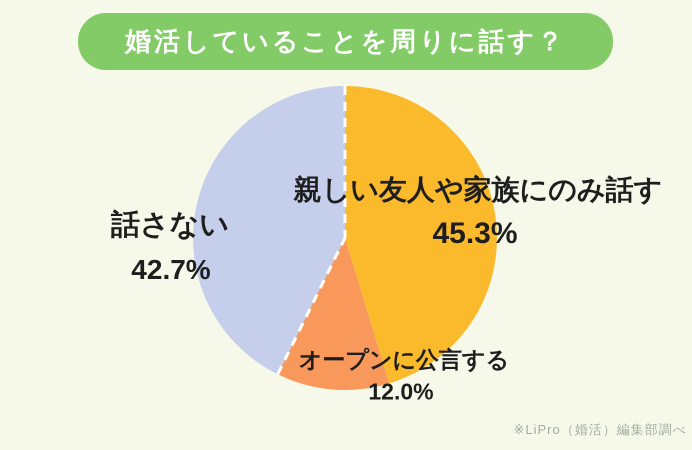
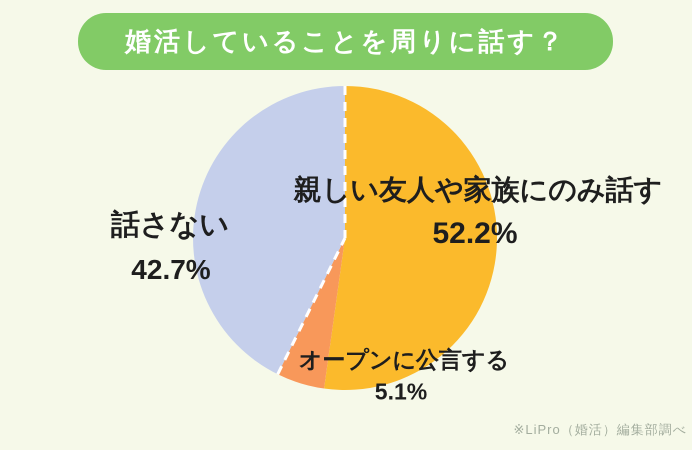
親しい友人や家族にのみ話す: 45.3% -> 52.2%
オープンに公言する: 12.0% -> 5.1%
